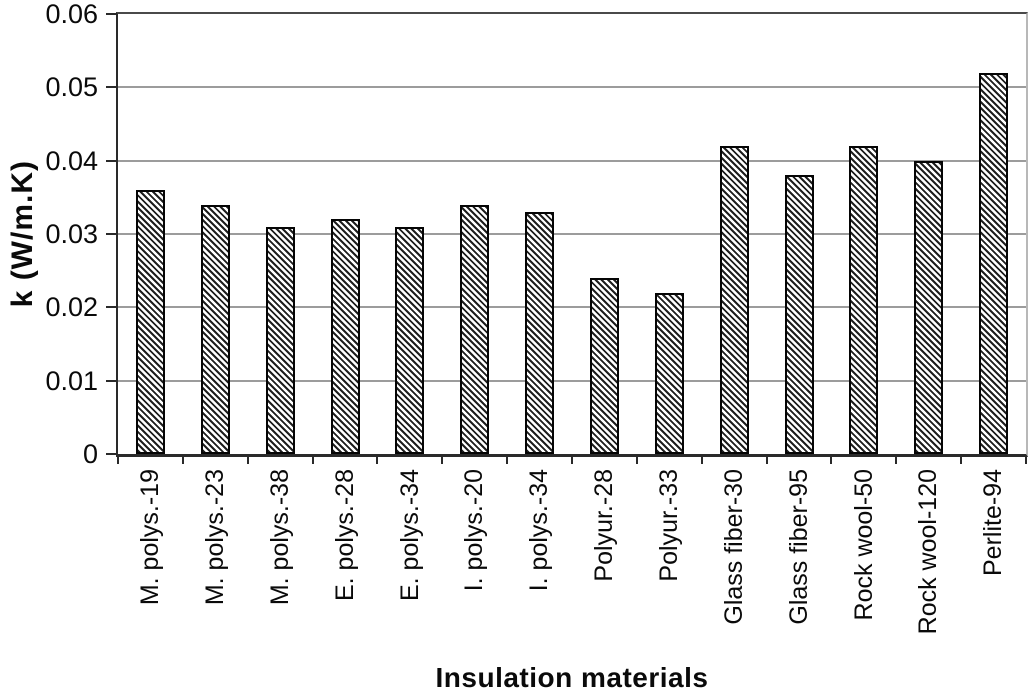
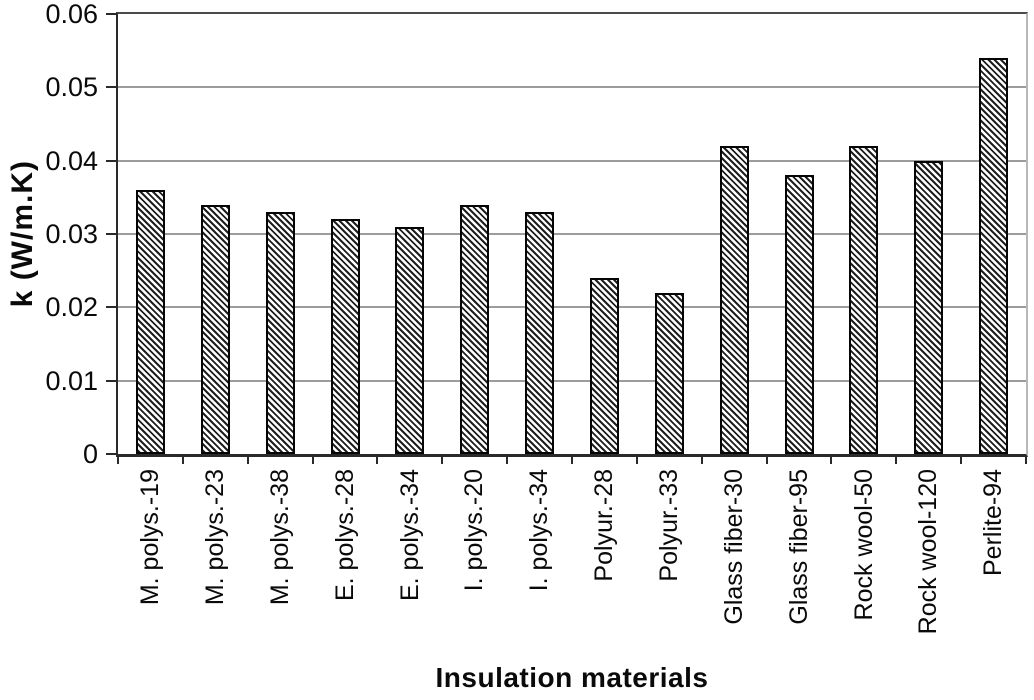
M. polys.-38: 0.031 -> 0.033
Perlite-94: 0.052 -> 0.054
